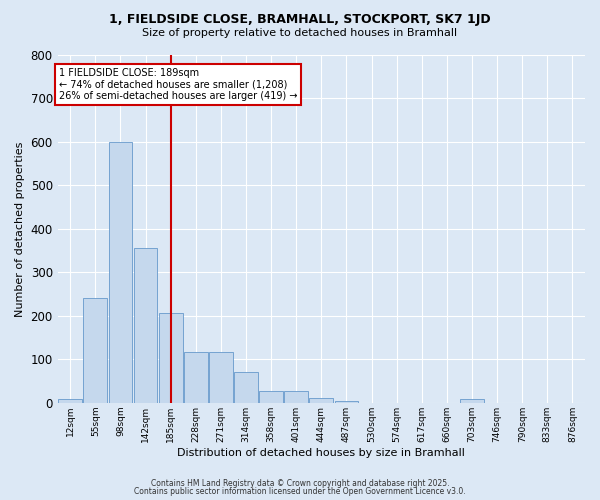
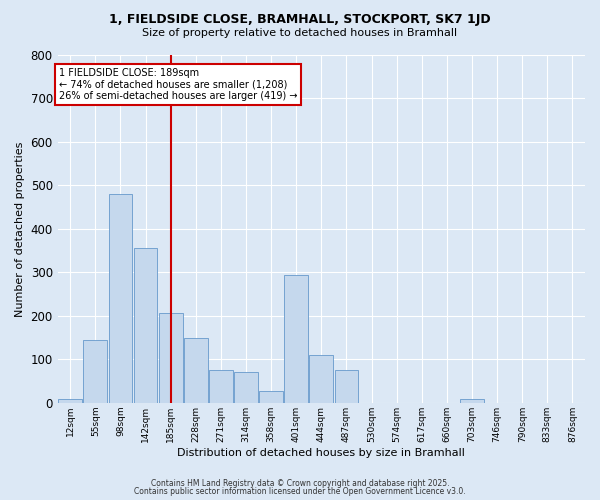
55sqm: 240 -> 145
98sqm: 600 -> 480
228sqm: 117 -> 150
271sqm: 117 -> 75
401sqm: 28 -> 295
444sqm: 12 -> 110
487sqm: 5 -> 75
